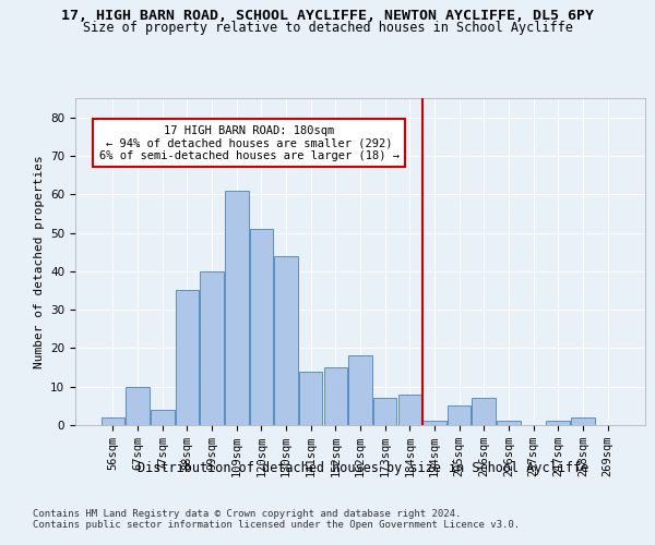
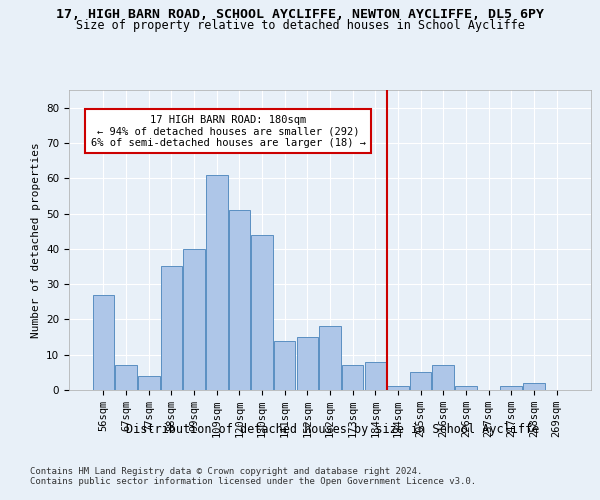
56sqm: 2 -> 27
67sqm: 10 -> 7
